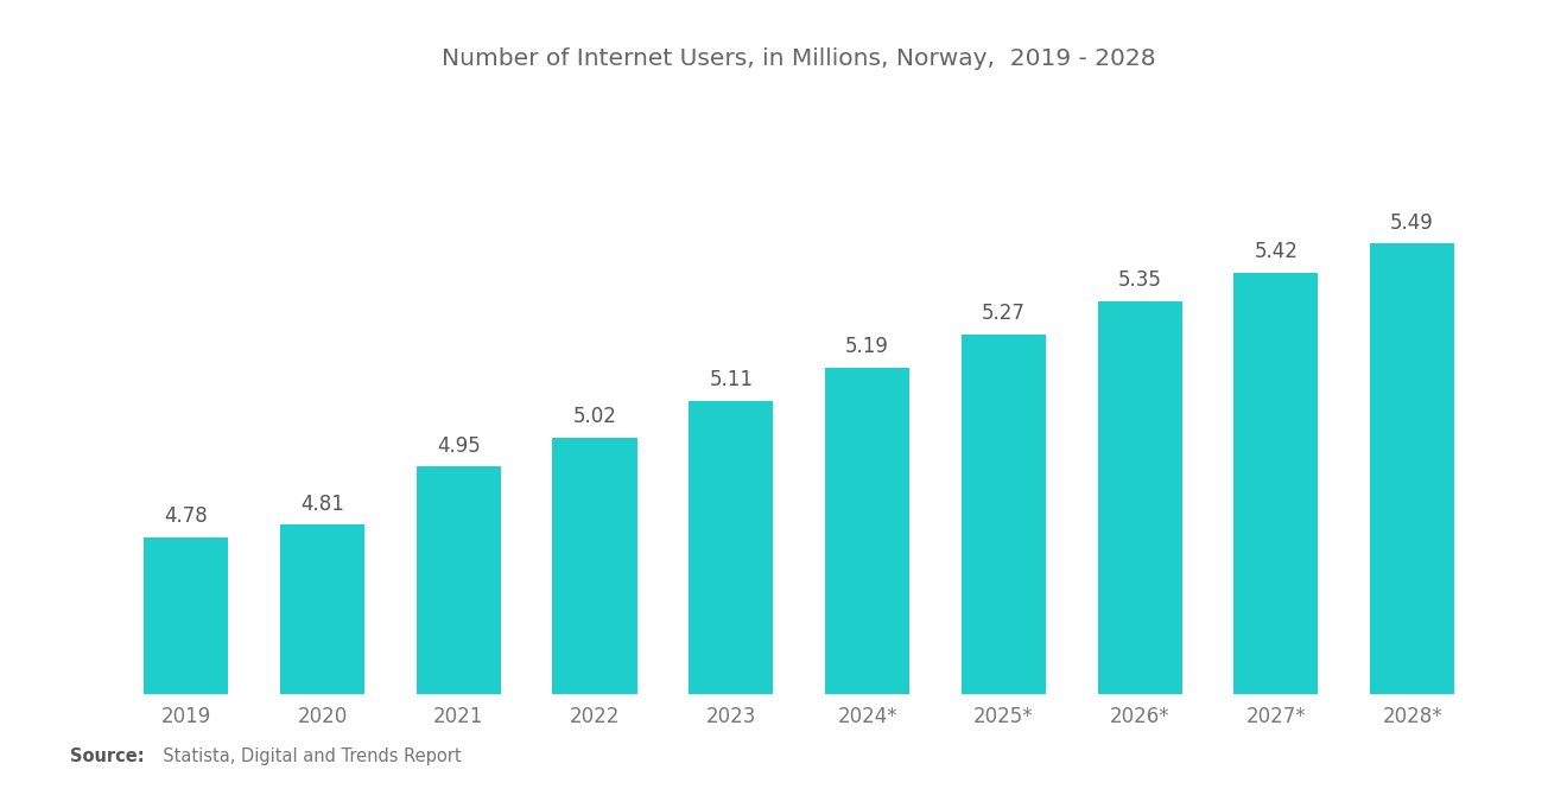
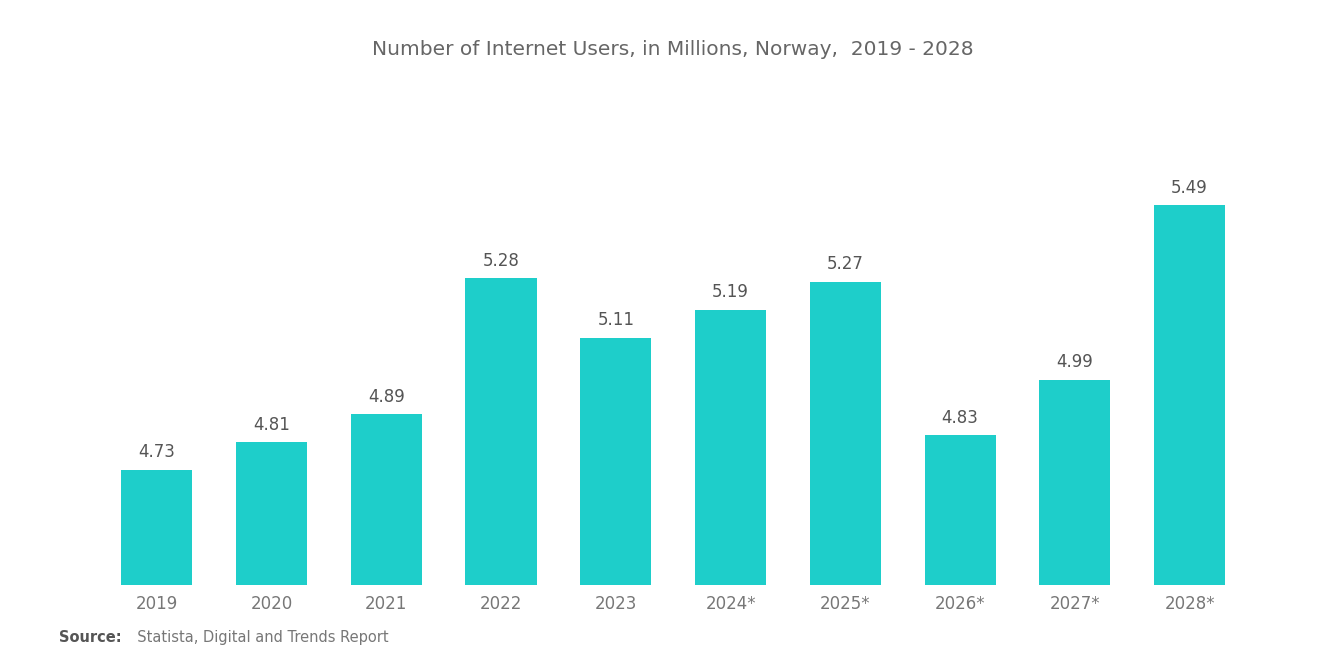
2019: 4.78 -> 4.73
2021: 4.95 -> 4.89
2022: 5.02 -> 5.28
2026*: 5.35 -> 4.83
2027*: 5.42 -> 4.99
